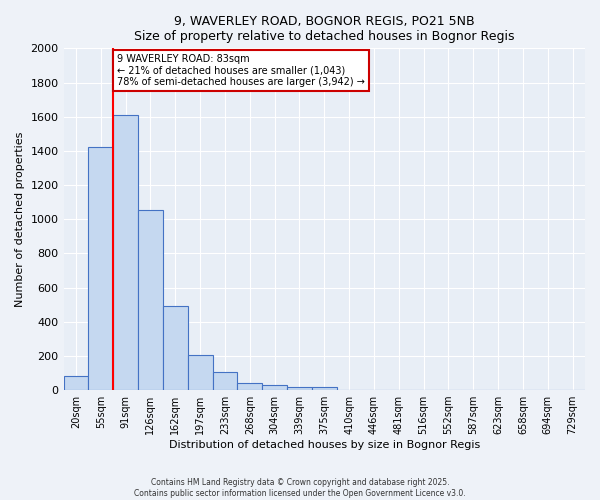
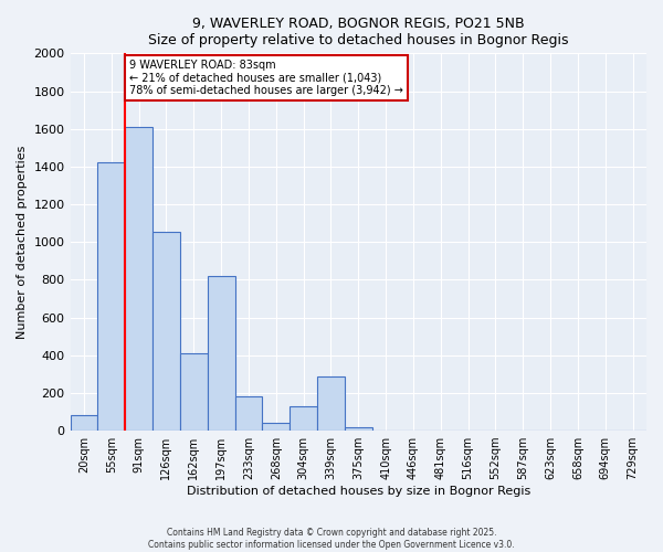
162sqm: 500 -> 410
197sqm: 200 -> 820
233sqm: 100 -> 180
304sqm: 30 -> 130
339sqm: 20 -> 290
